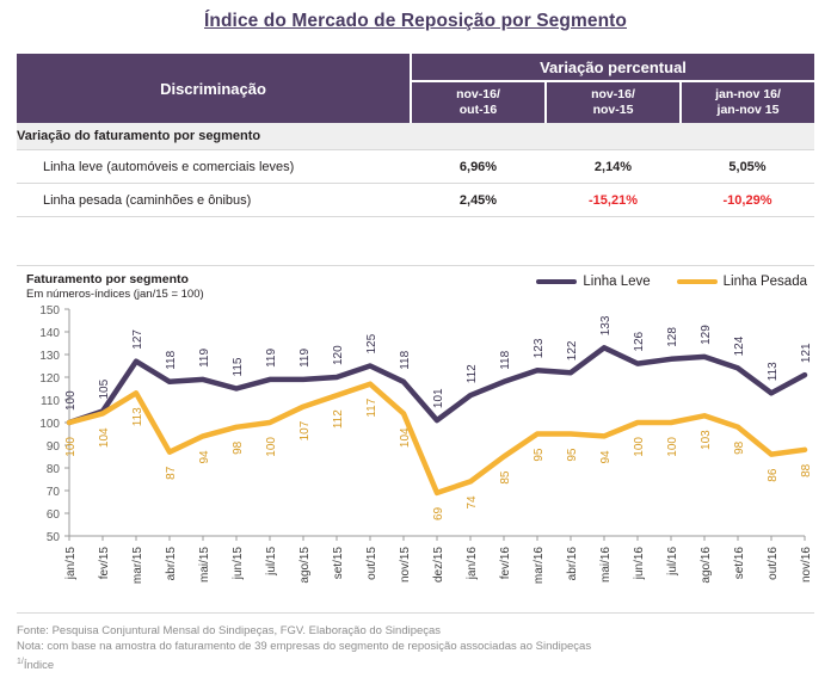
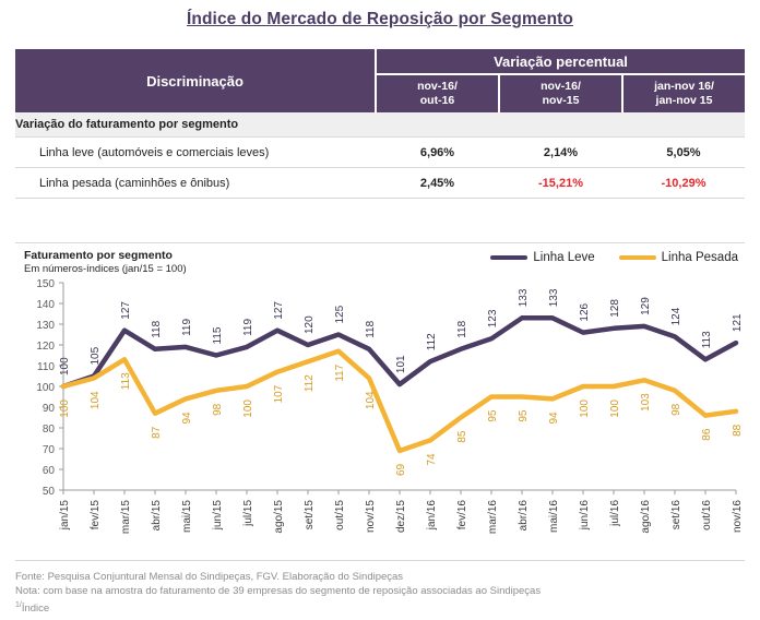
Linha Leve/ago/15: 119 -> 127
Linha Leve/abr/16: 122 -> 133
